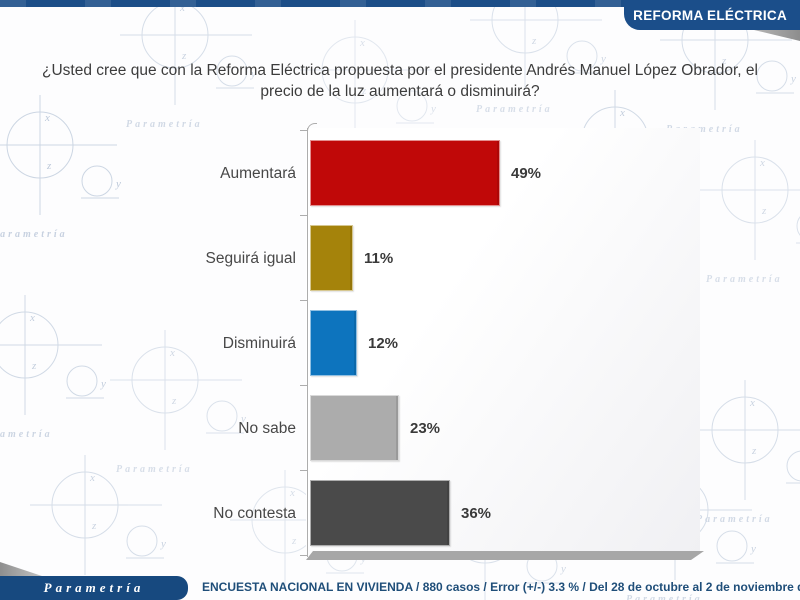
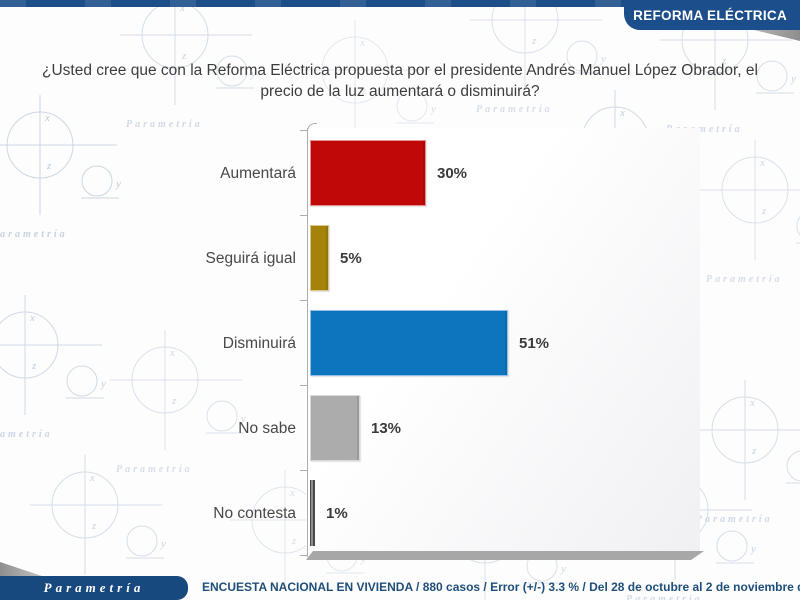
Aumentará: 49% -> 30%
Seguirá igual: 11% -> 5%
Disminuirá: 12% -> 51%
No sabe: 23% -> 13%
No contesta: 36% -> 1%
